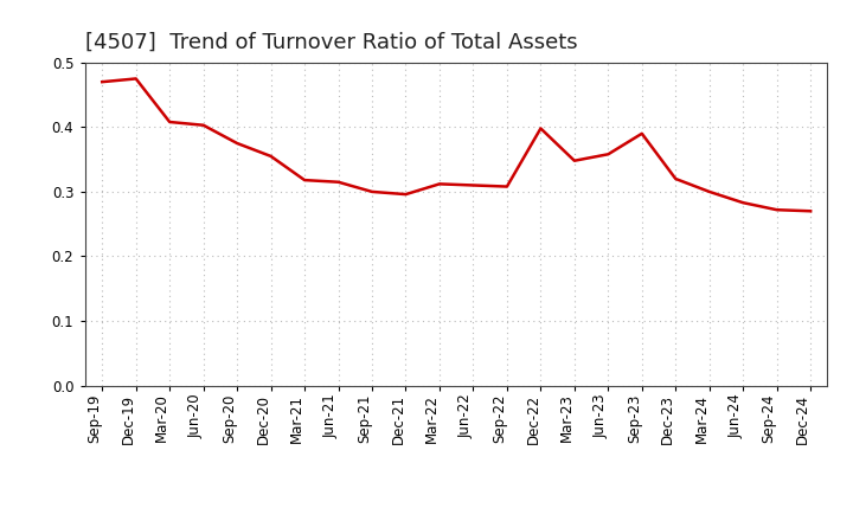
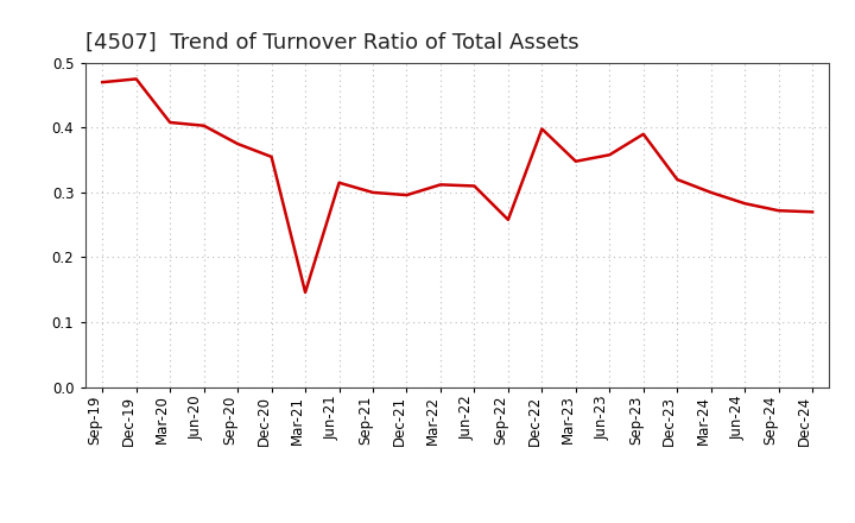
Mar-21: 0.318 -> 0.146
Sep-22: 0.308 -> 0.258
